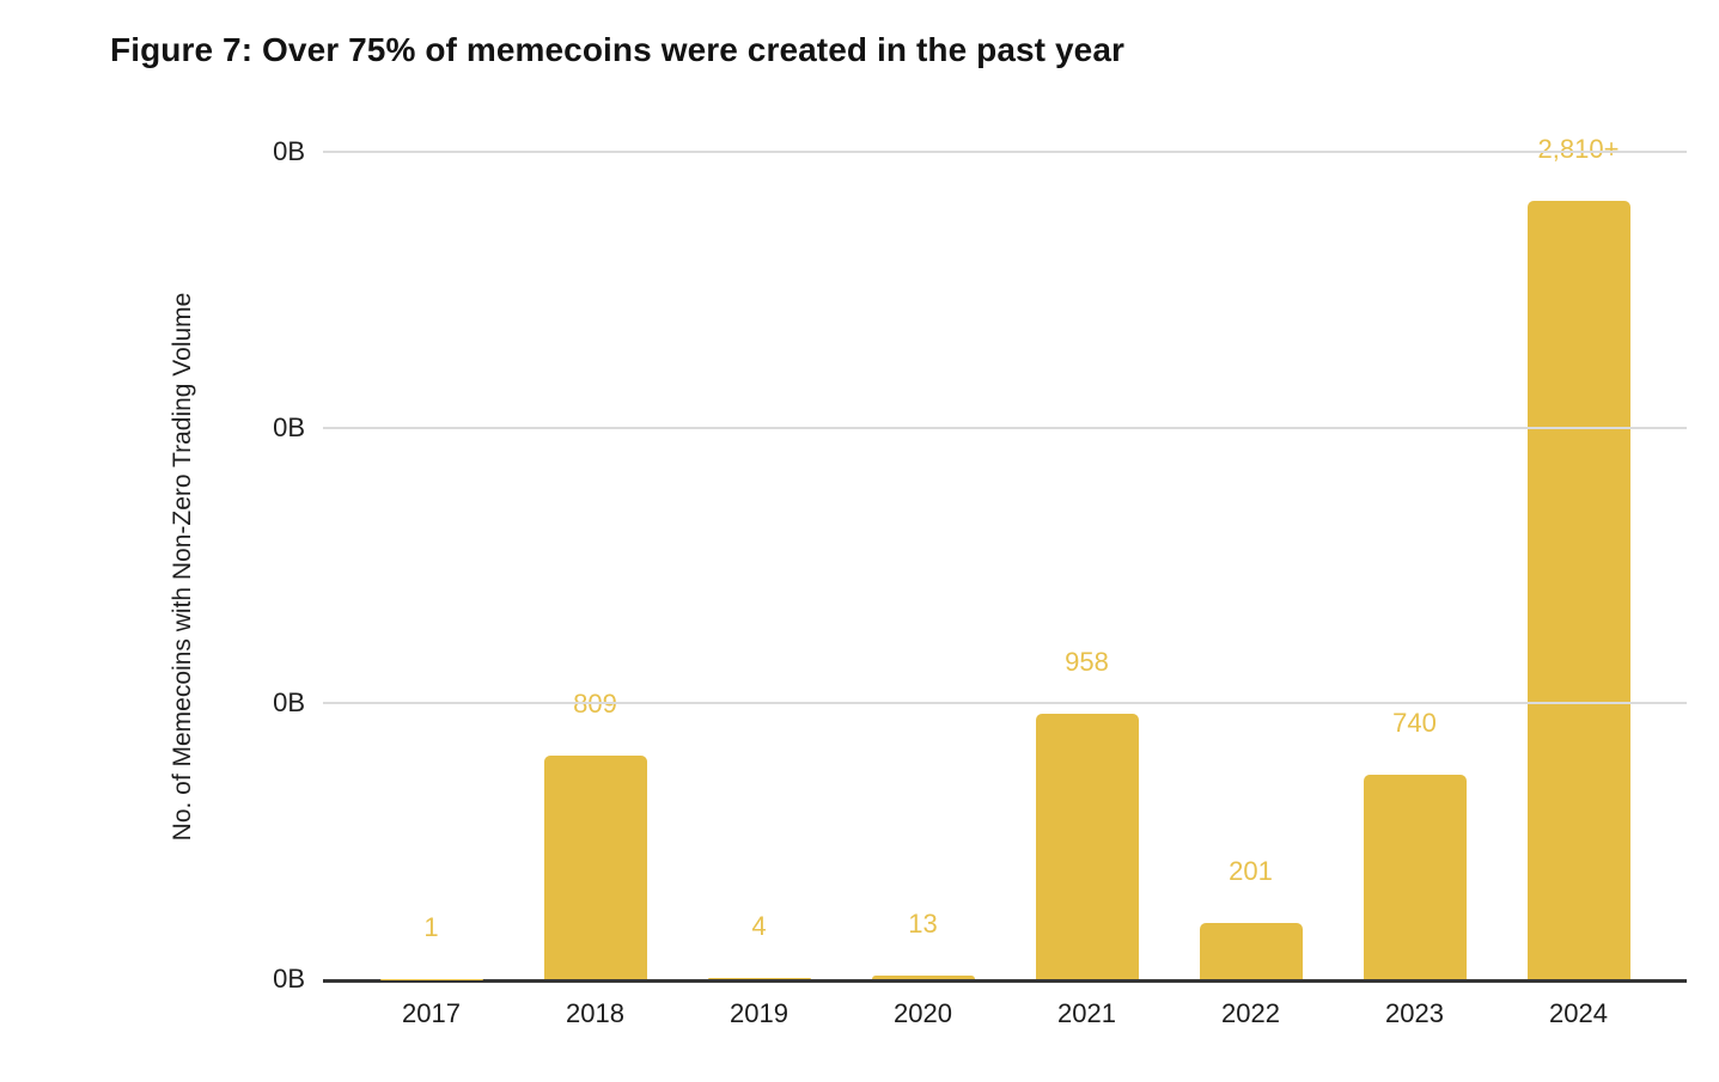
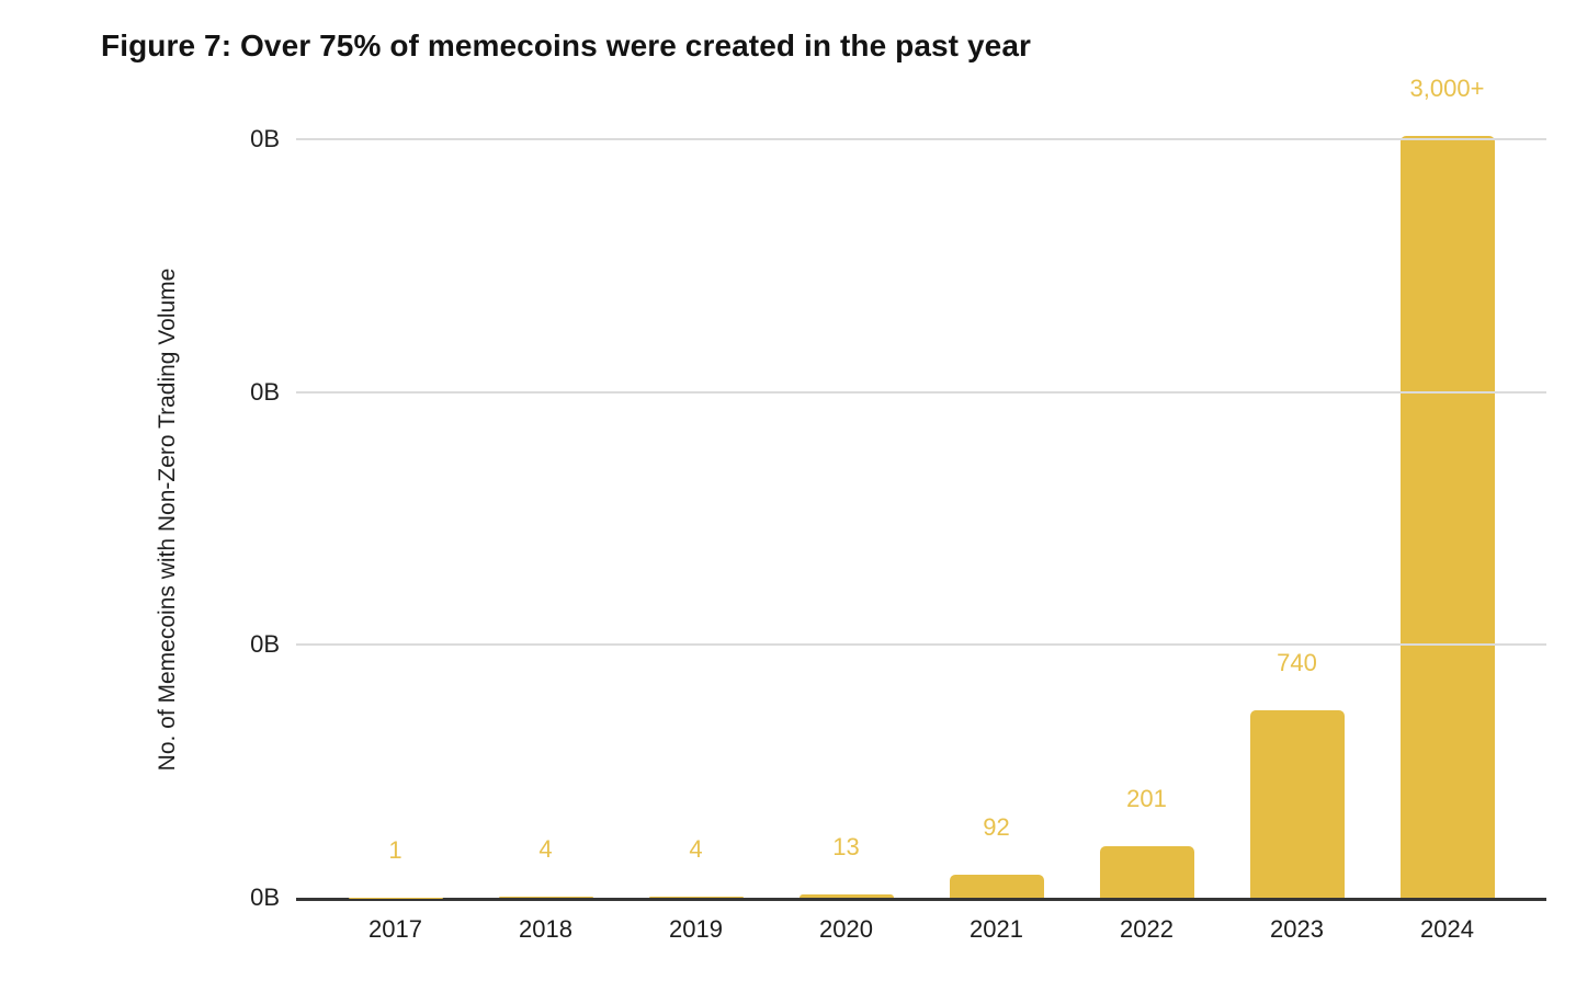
2018: 809 -> 4
2021: 958 -> 92
2024: 2,810 -> 3,000
